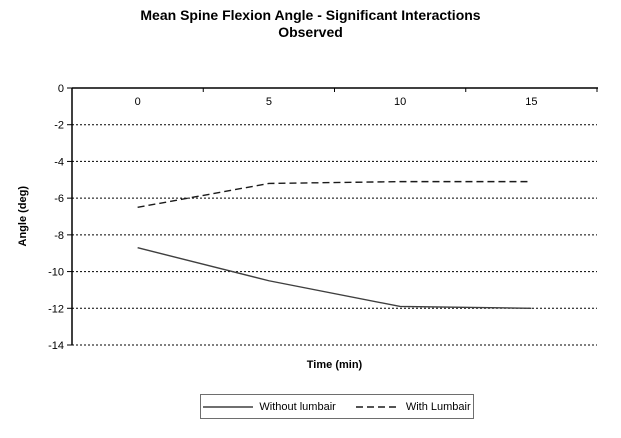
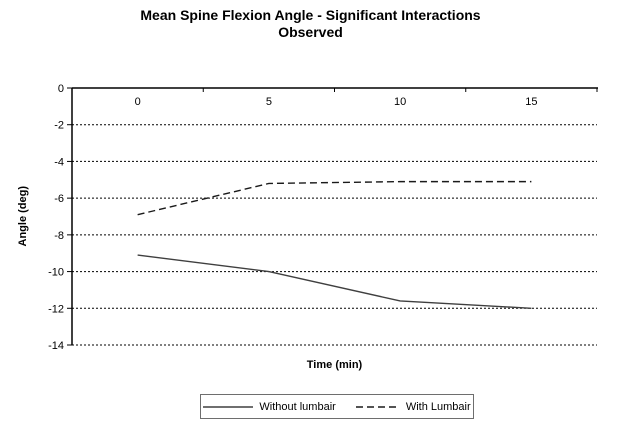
Without lumbair/0: -8.7 -> -9.1
With Lumbair/0: -6.5 -> -6.9
Without lumbair/5: -10.5 -> -10.0
Without lumbair/10: -11.9 -> -11.6
